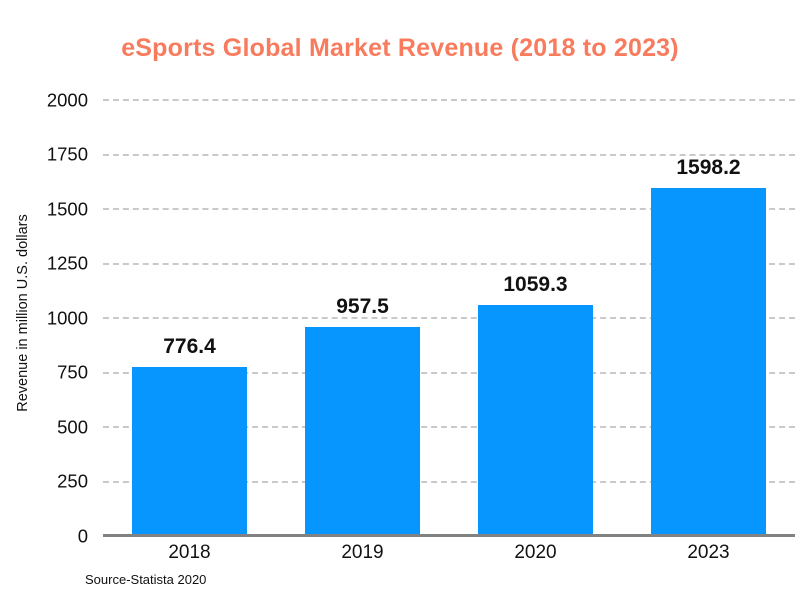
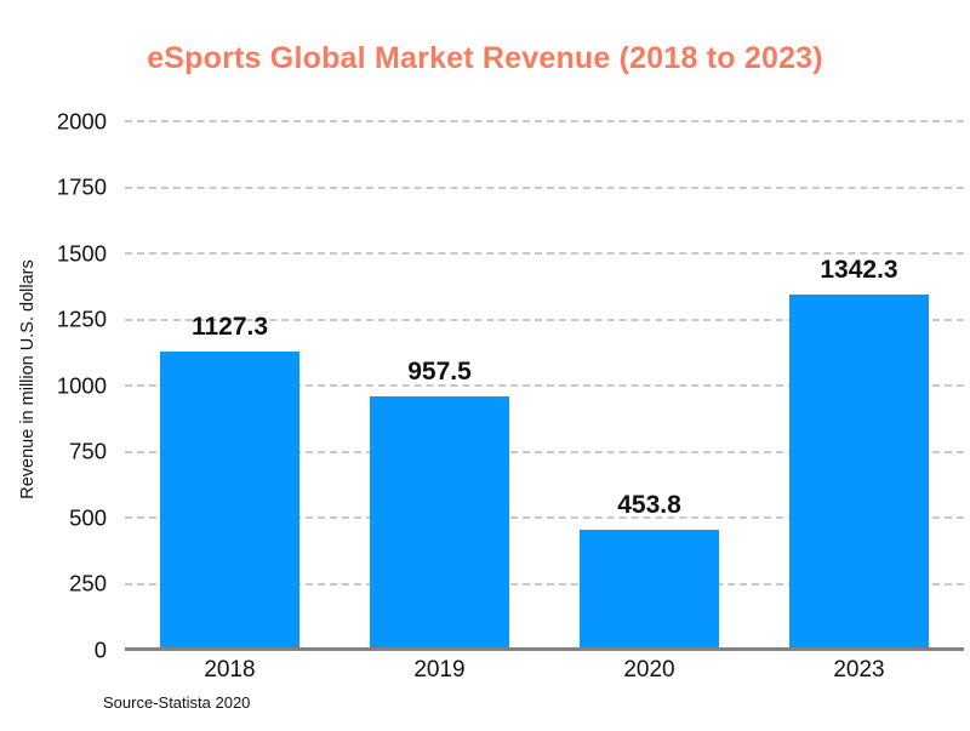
2018: 776.4 -> 1127.3
2020: 1059.3 -> 453.8
2023: 1598.2 -> 1342.3
